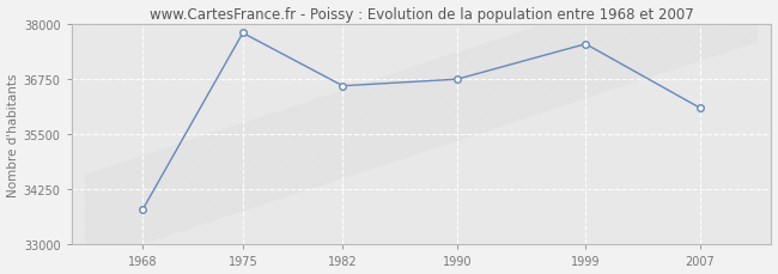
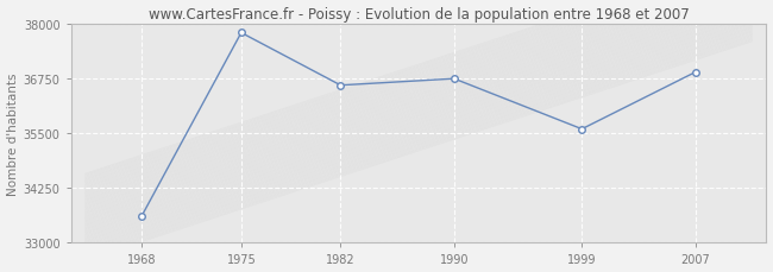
1968: 33800 -> 33620
1999: 37550 -> 35600
2007: 36100 -> 36900
